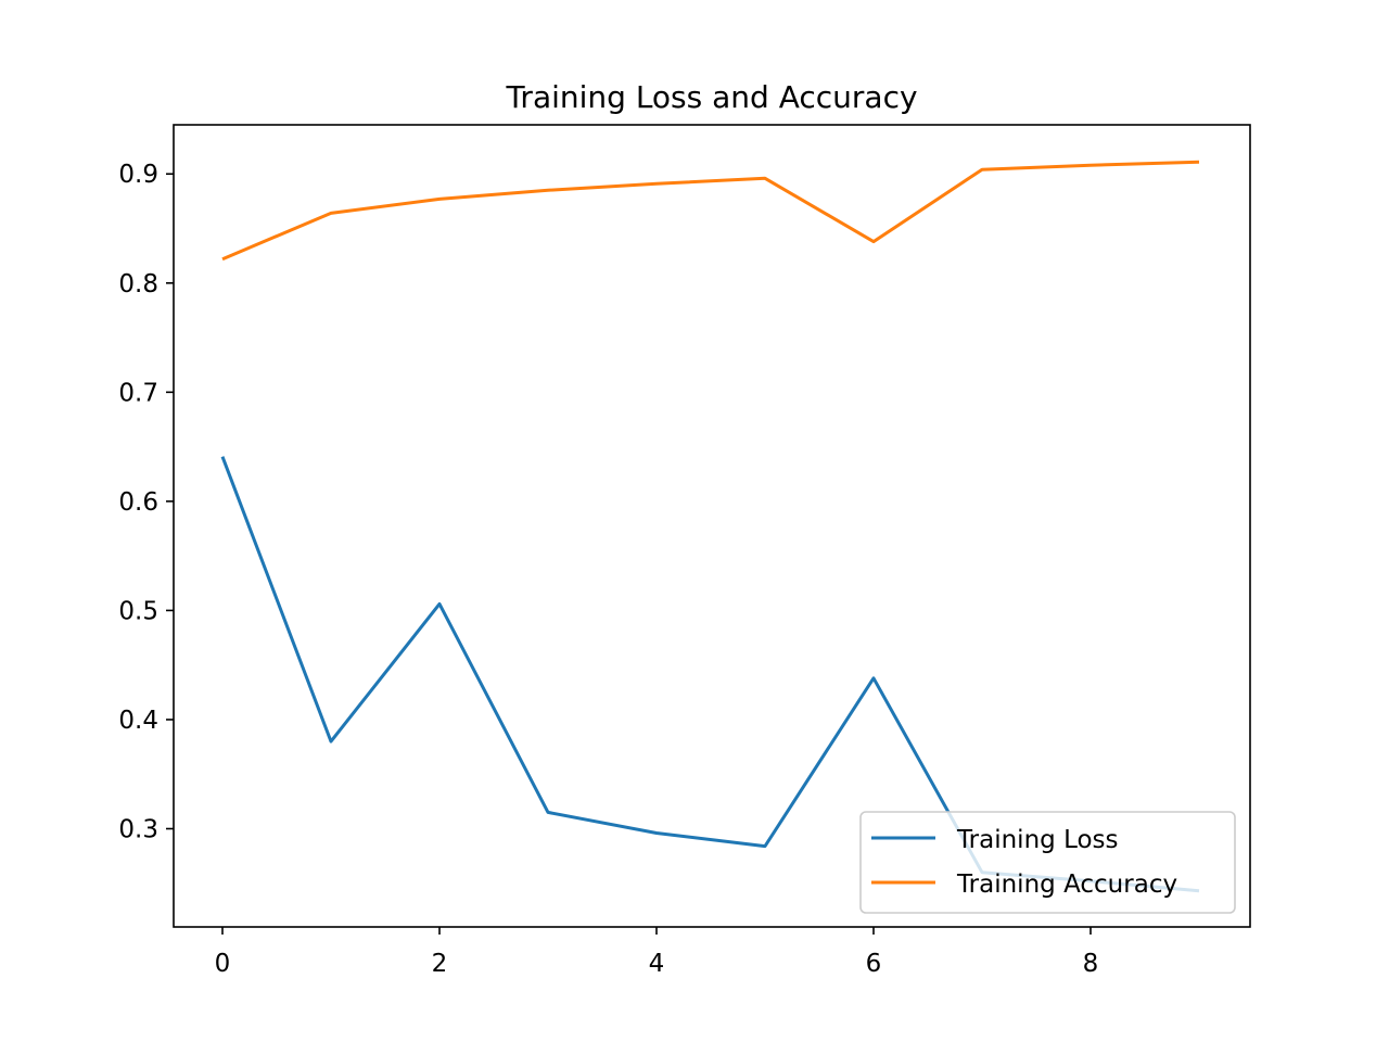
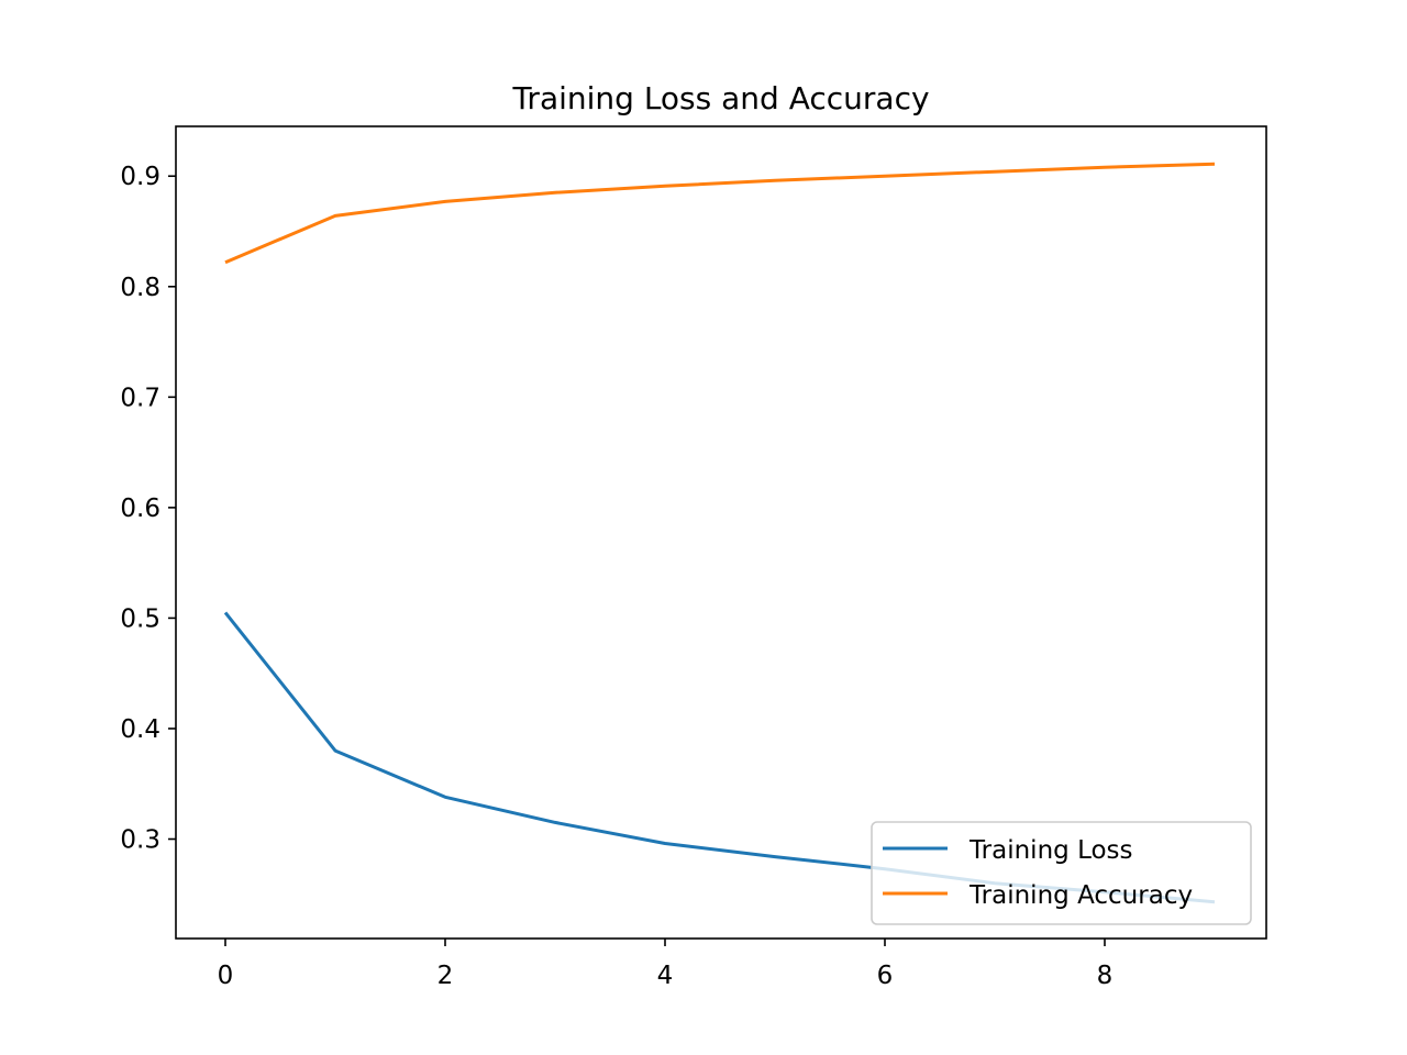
Training Loss/0: 0.641 -> 0.505
Training Loss/2: 0.506 -> 0.338
Training Loss/6: 0.438 -> 0.273
Training Accuracy/6: 0.838 -> 0.900
